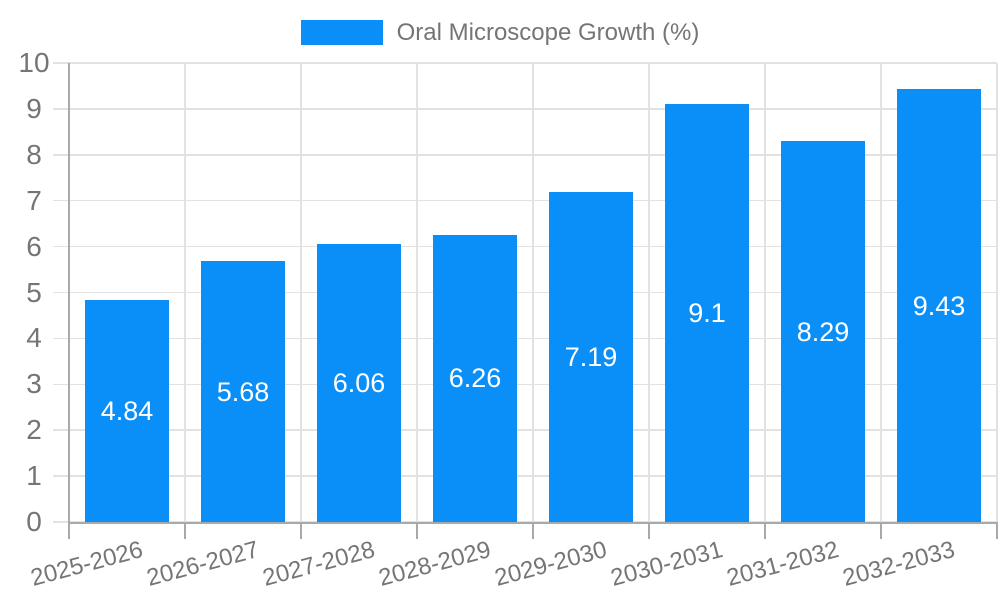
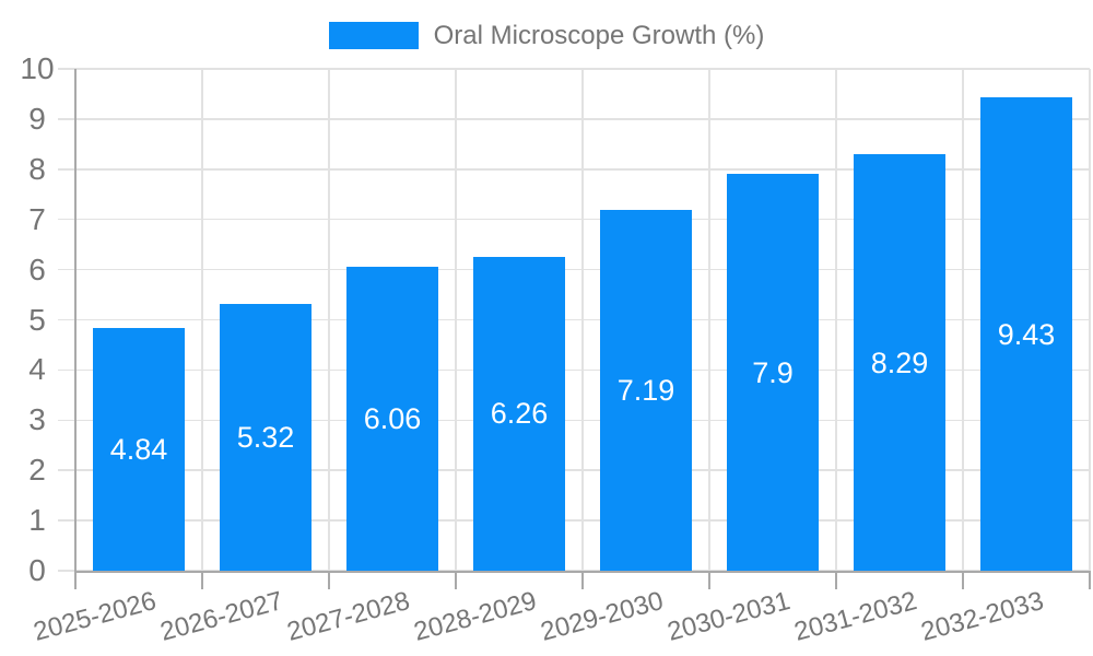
2026-2027: 5.68 -> 5.32
2030-2031: 9.1 -> 7.9
